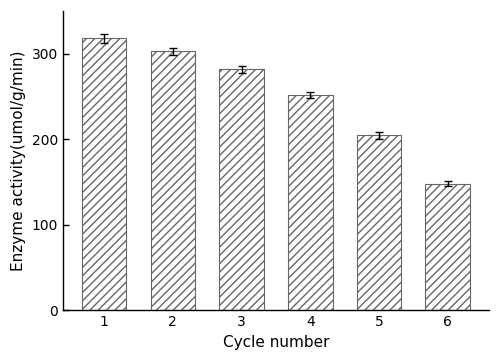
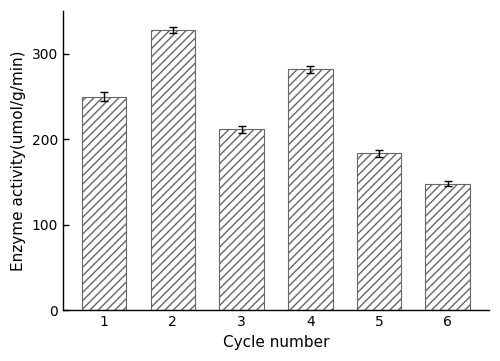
1: 318 -> 250
2: 303 -> 328
3: 282 -> 212
4: 252 -> 282
5: 205 -> 184
